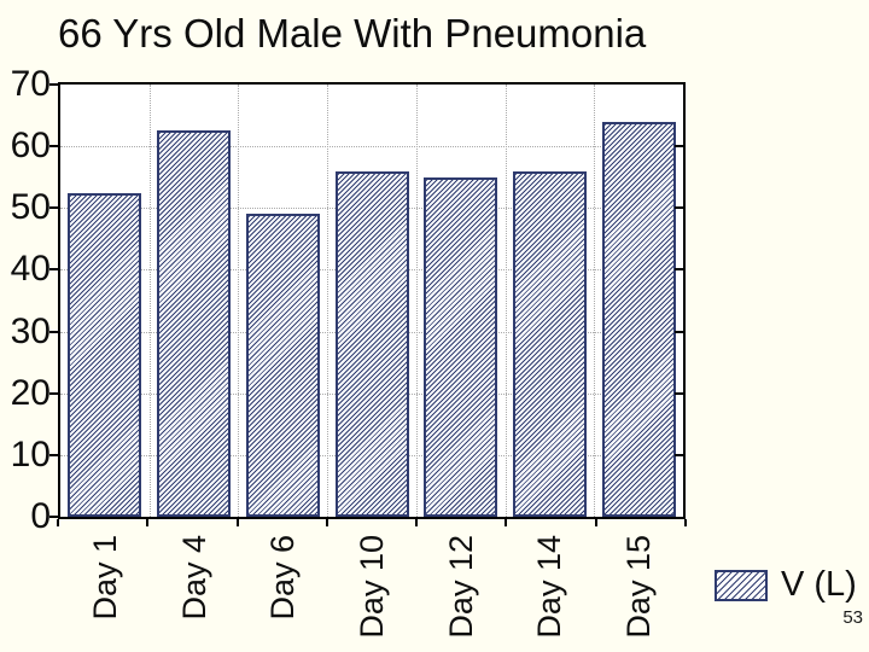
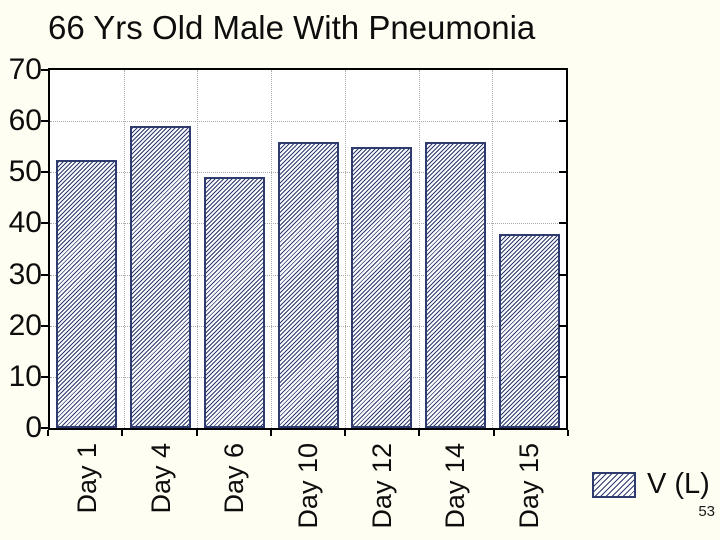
Day 4: 62 -> 59
Day 15: 64 -> 38
